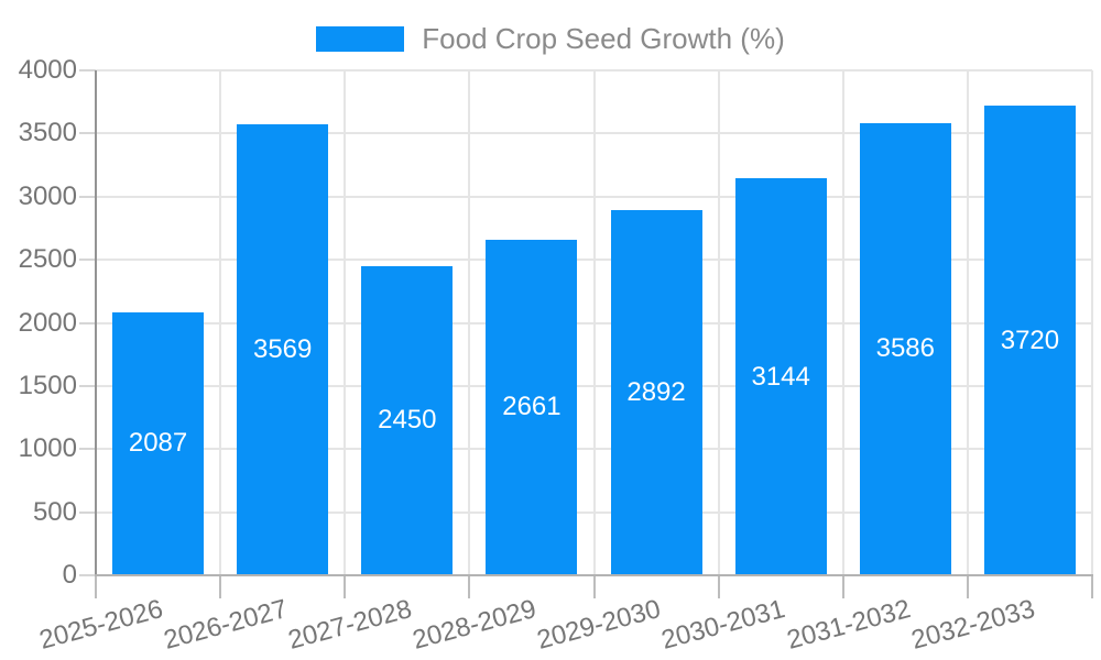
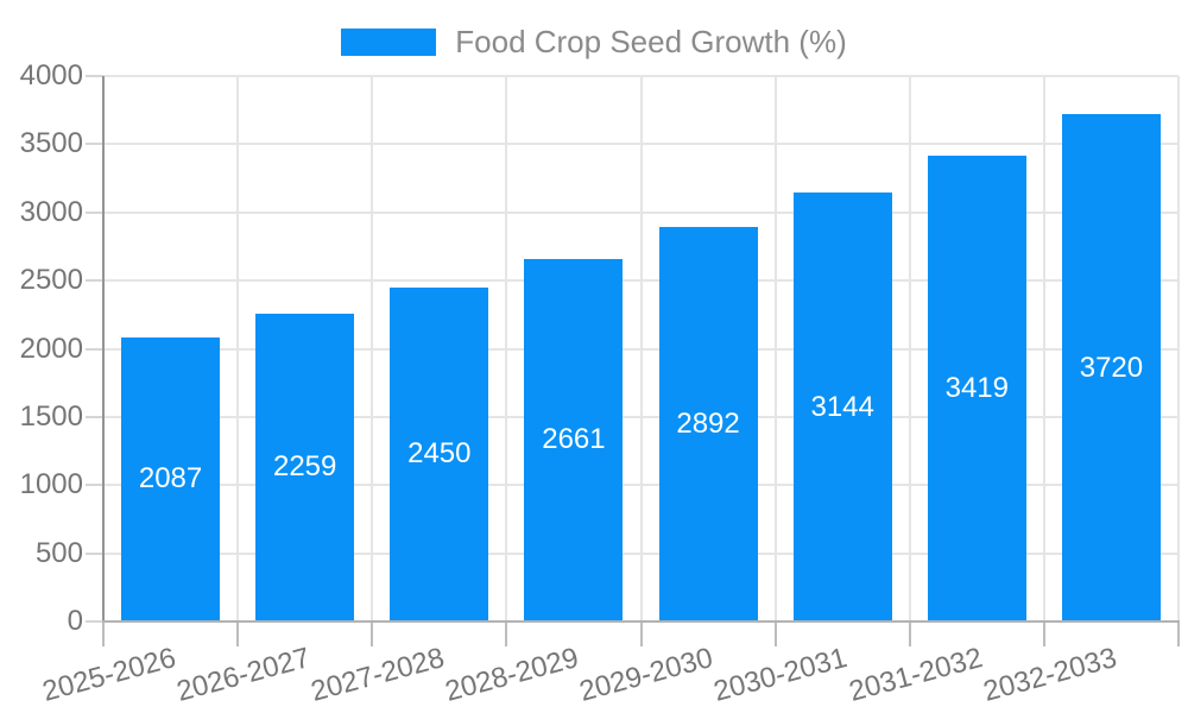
2026-2027: 3569 -> 2259
2031-2032: 3586 -> 3419
